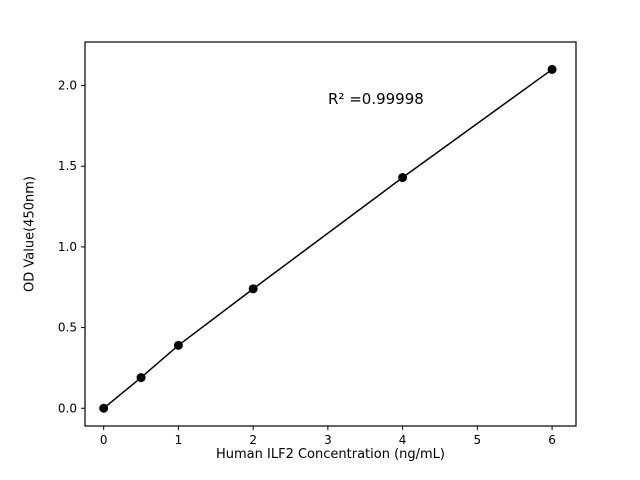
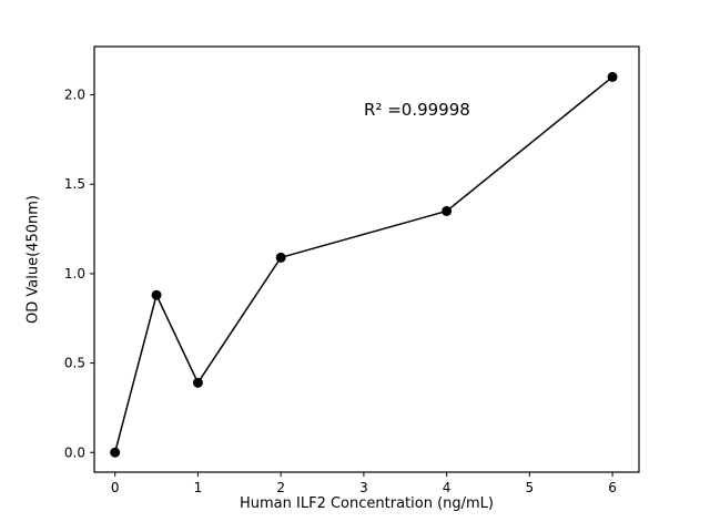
0.5: 0.19 -> 0.88
2: 0.74 -> 1.09
4: 1.43 -> 1.35
